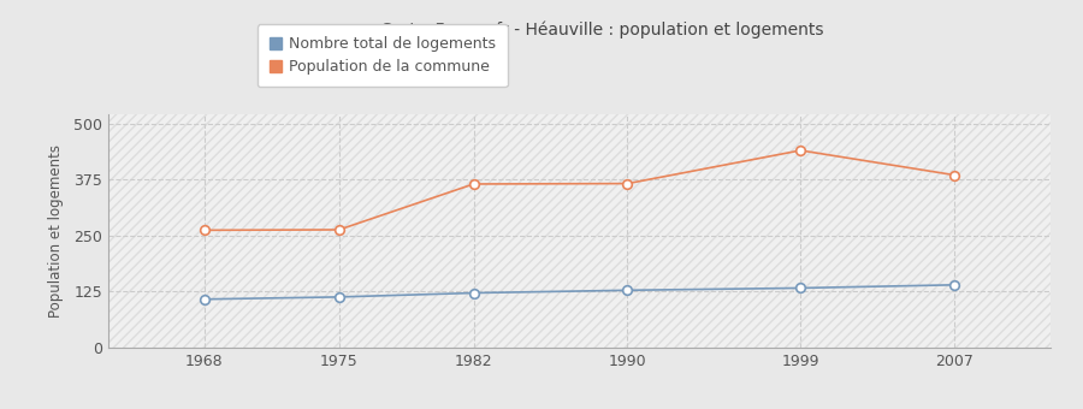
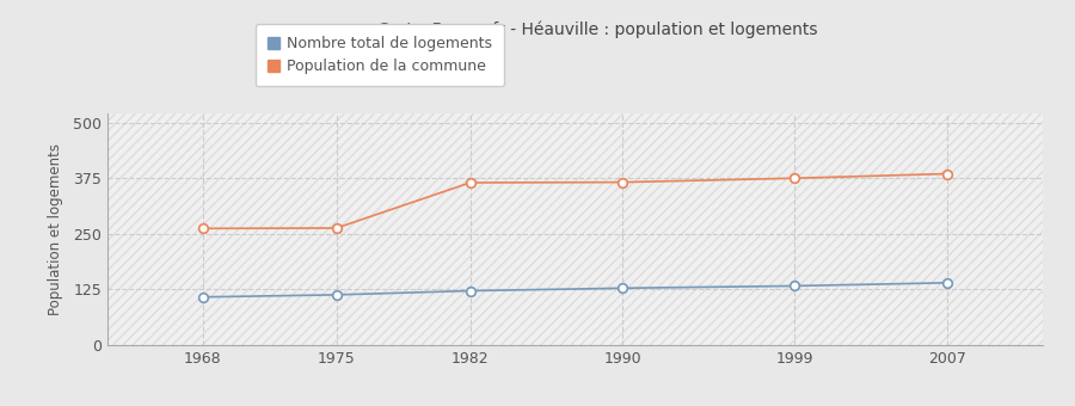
Population de la commune/1999: 440 -> 375
